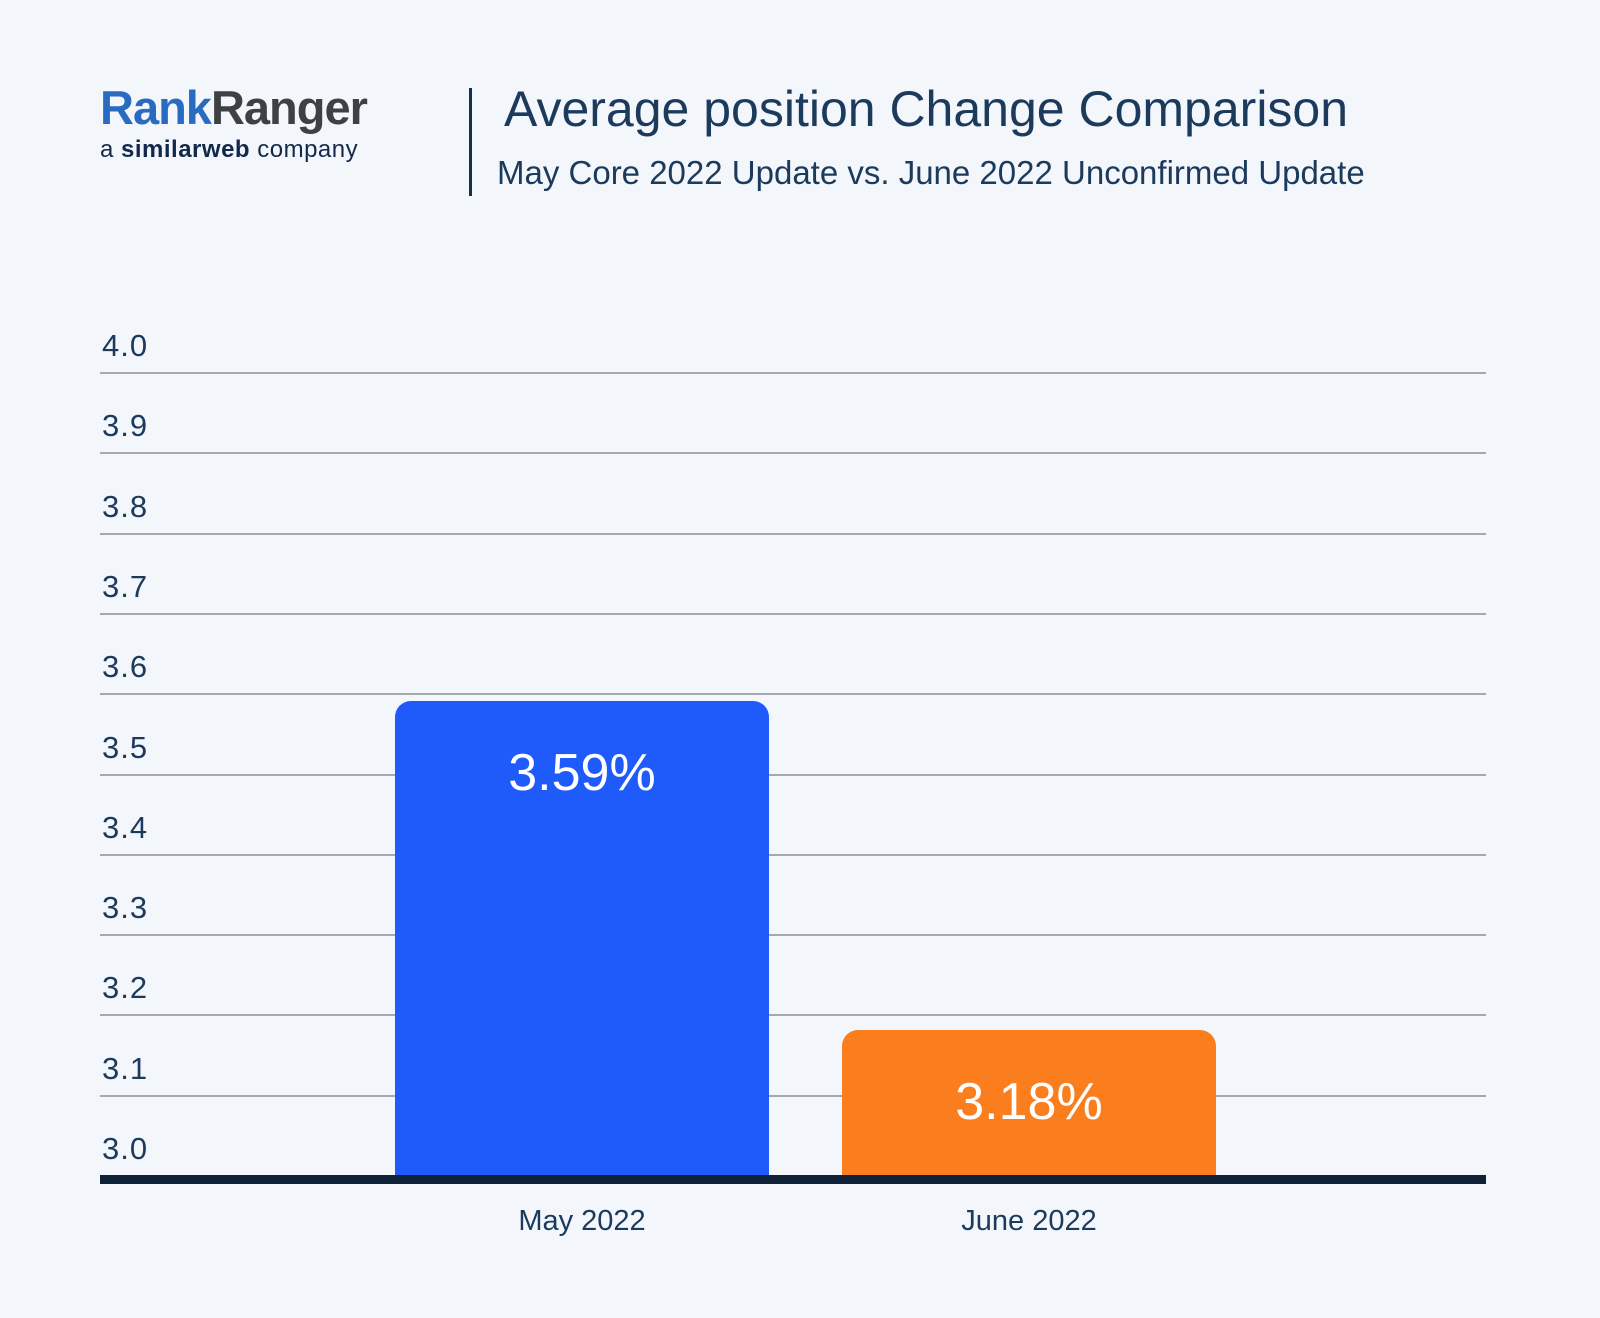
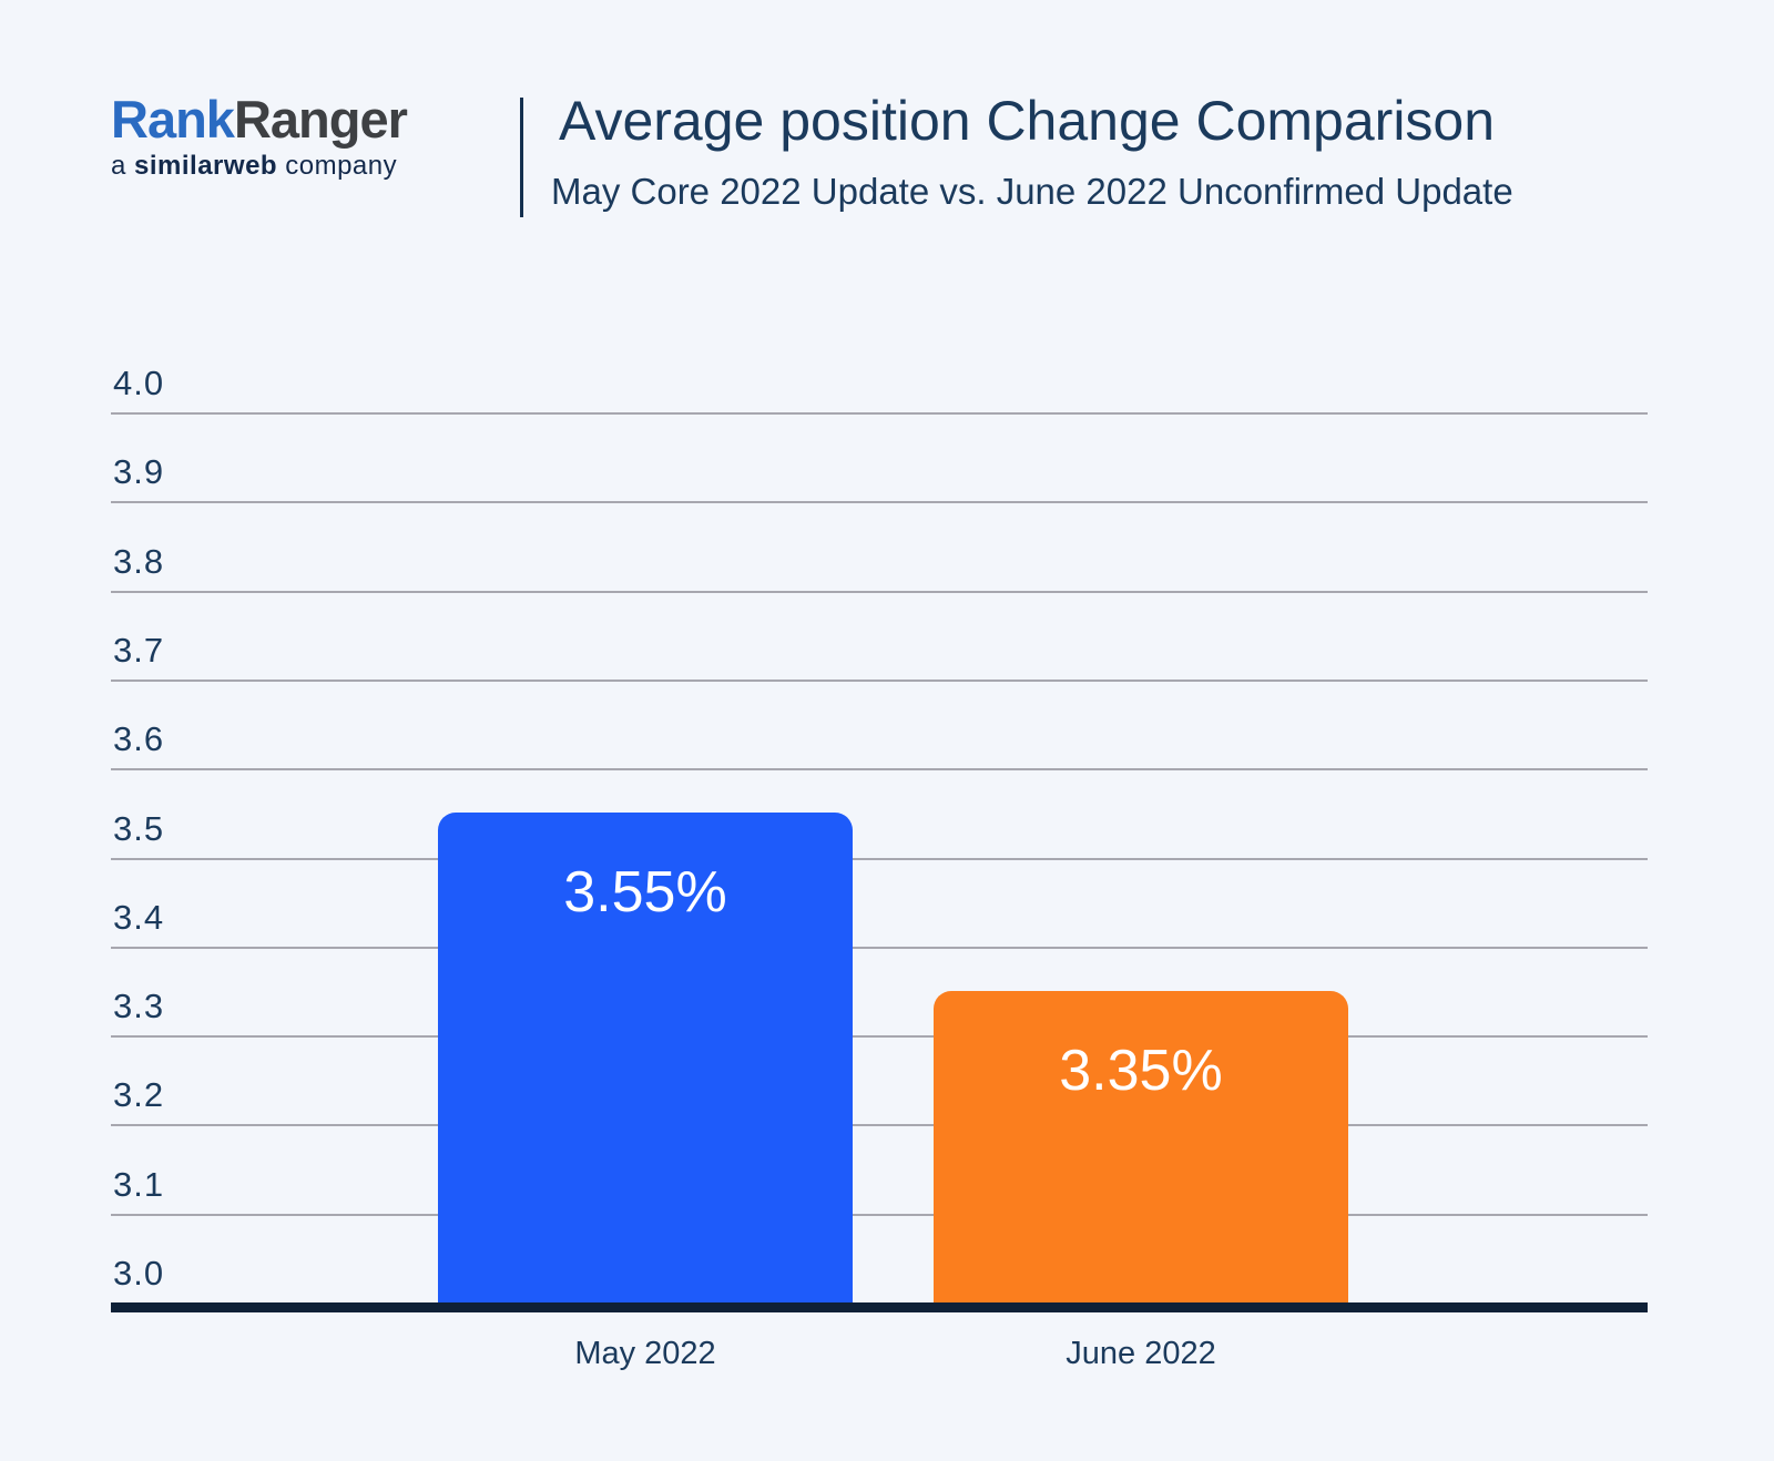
May 2022: 3.59% -> 3.55%
June 2022: 3.18% -> 3.35%
